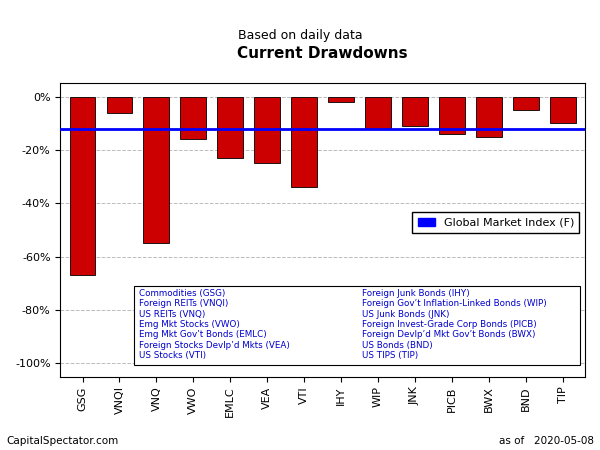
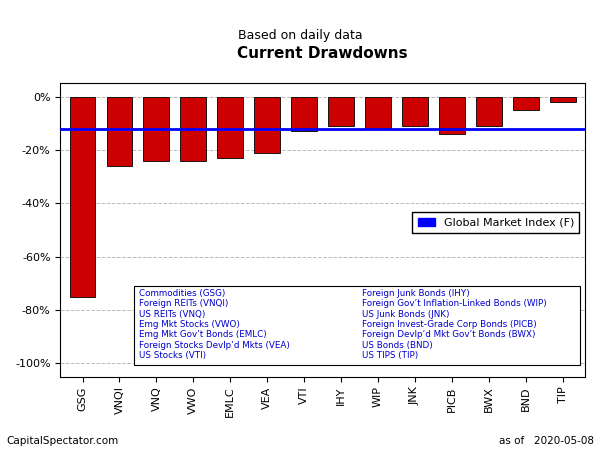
GSG: -67% -> -75%
VNQI: -6% -> -26%
VNQ: -55% -> -24%
VWO: -16% -> -24%
VEA: -25% -> -21%
VTI: -34% -> -13%
IHY: -2% -> -11%
BWX: -15% -> -11%
TIP: -10% -> -2%
